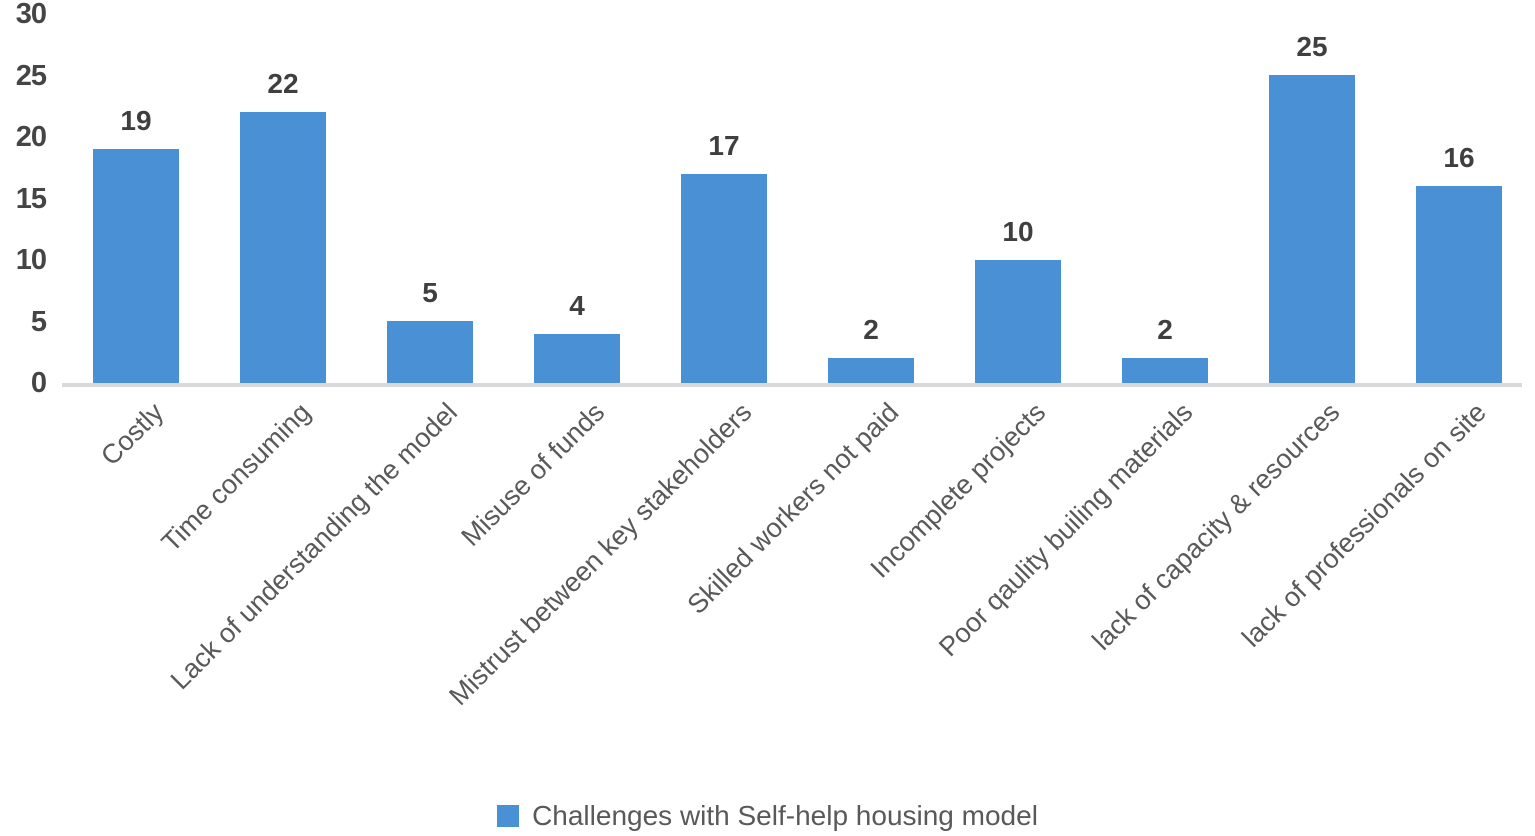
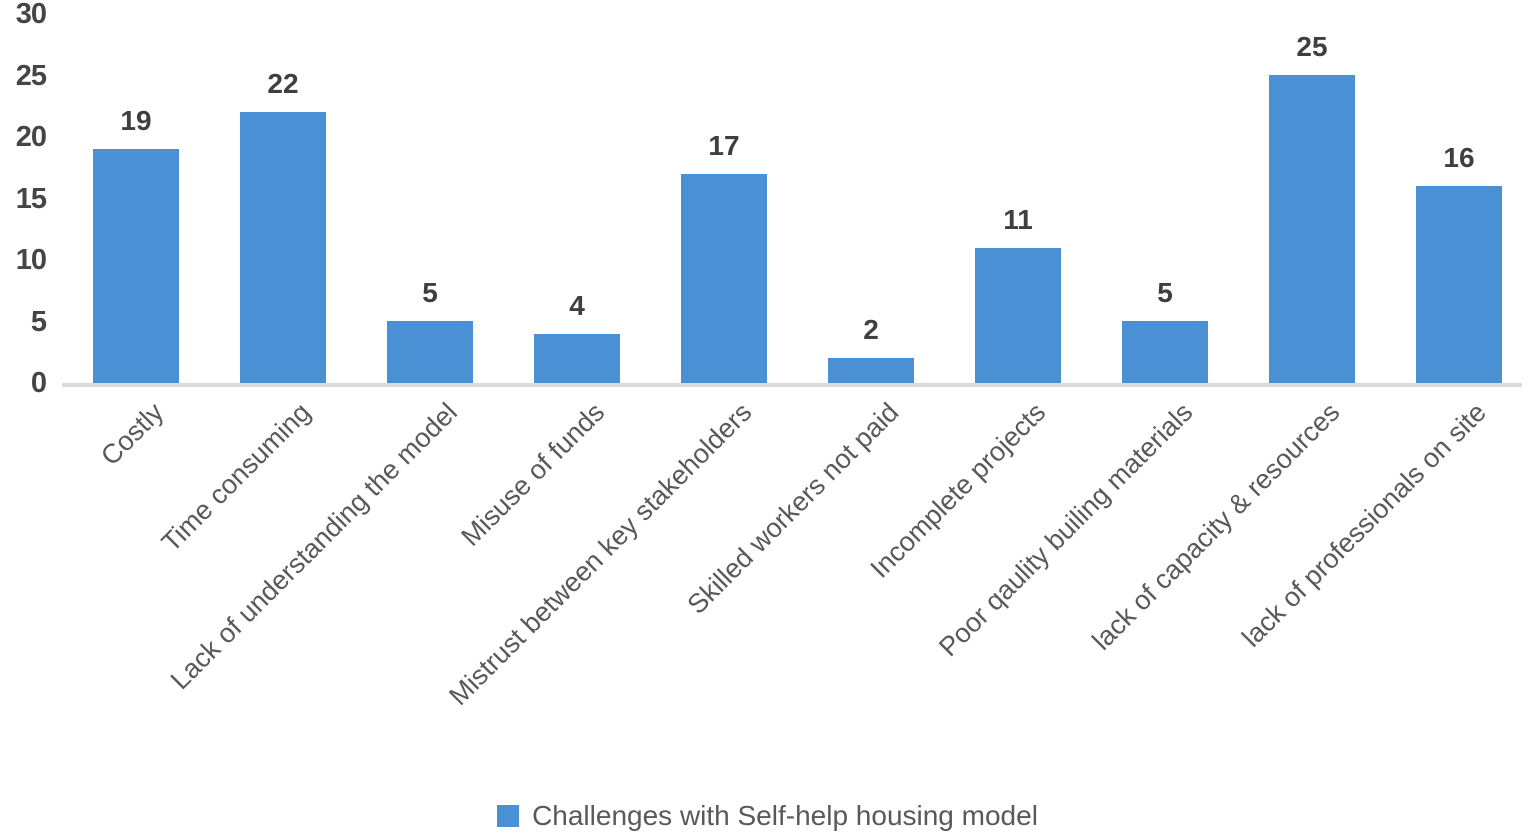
Incomplete projects: 10 -> 11
Poor qaulity builing materials: 2 -> 5
